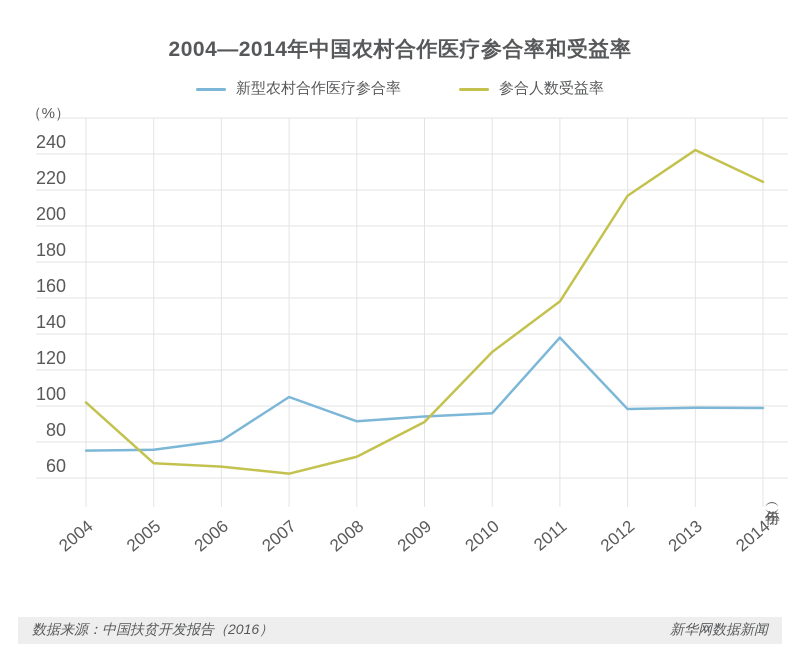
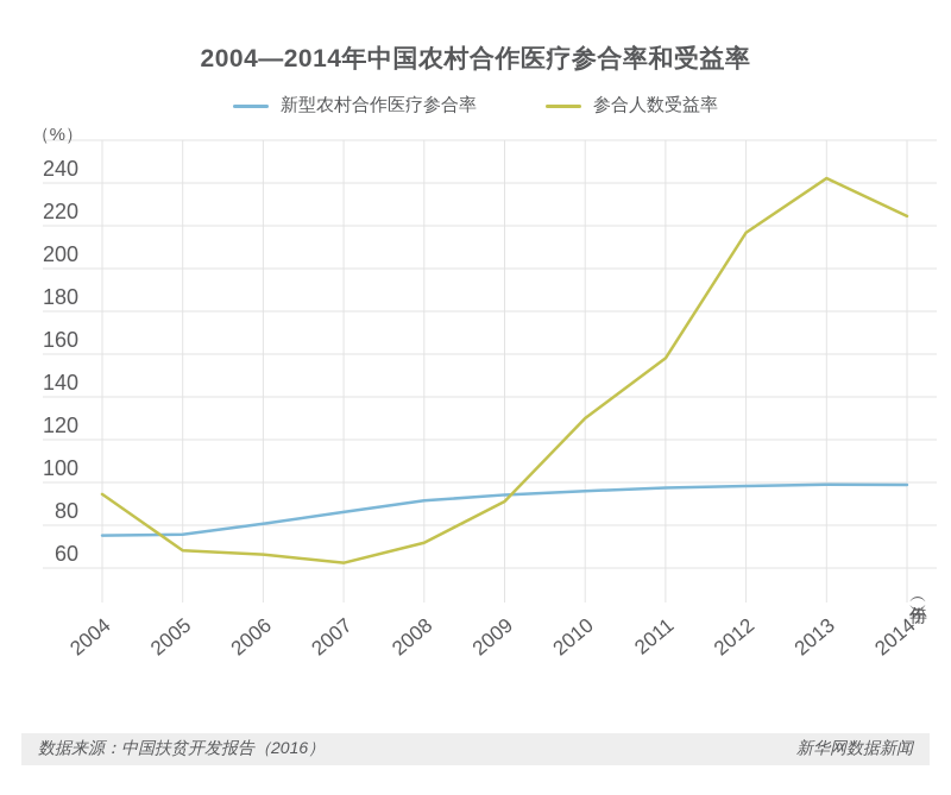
参合人数受益率/2004: 102 -> 94
新型农村合作医疗参合率/2007: 105 -> 86
新型农村合作医疗参合率/2011: 138 -> 98
